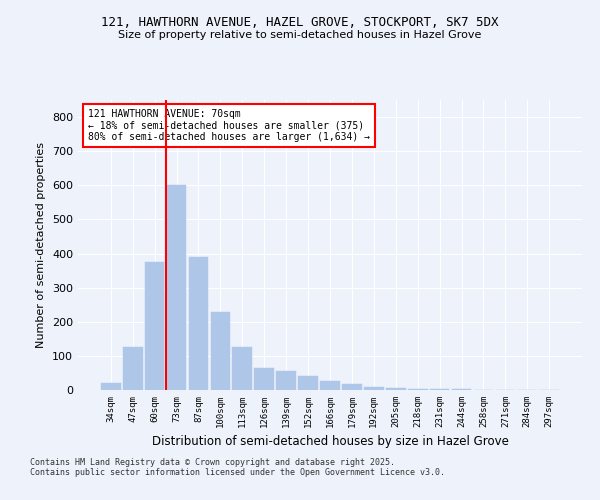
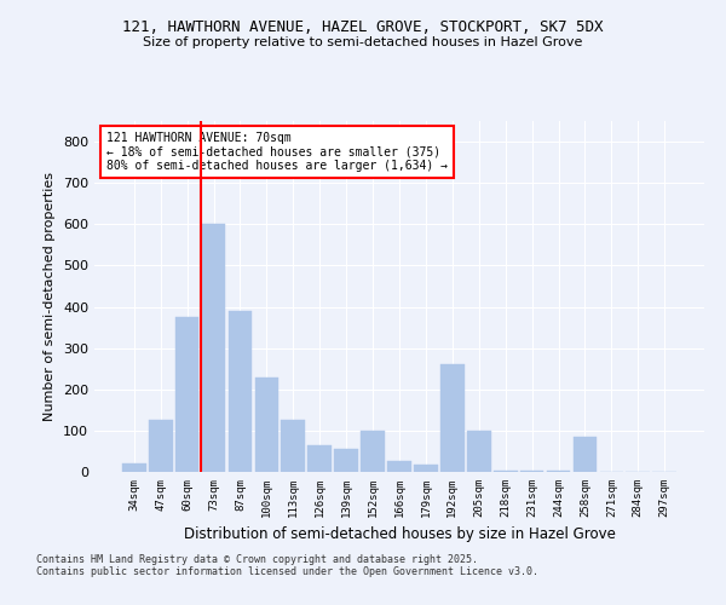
152sqm: 40 -> 100
192sqm: 8 -> 260
205sqm: 6 -> 100
258sqm: 1 -> 85
